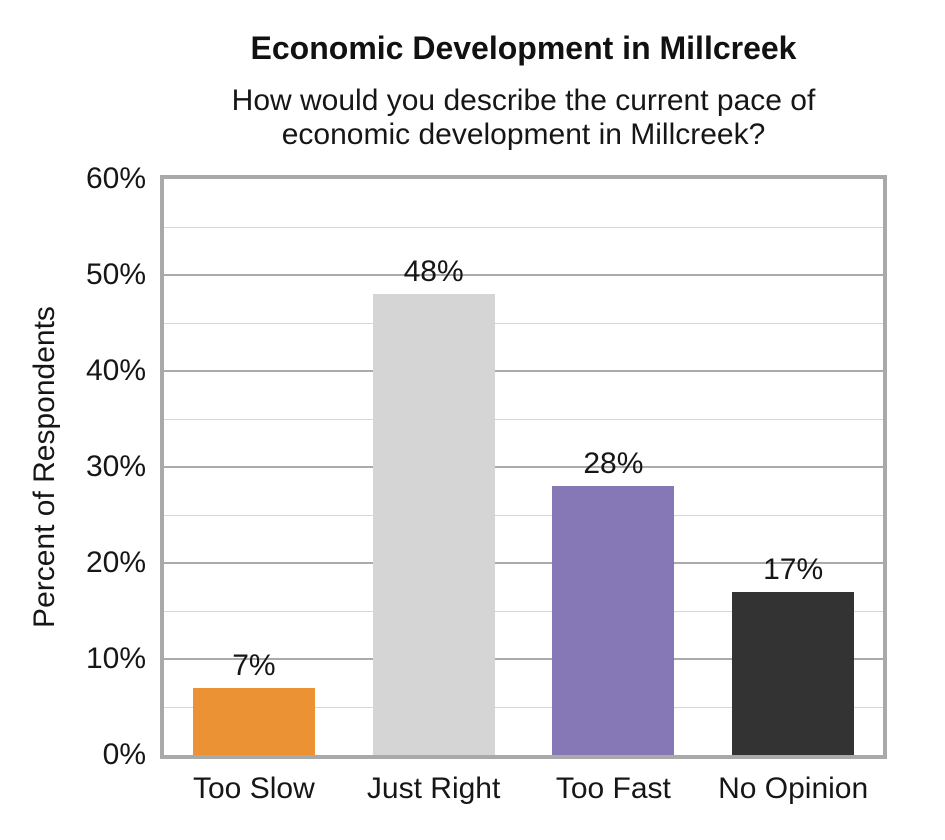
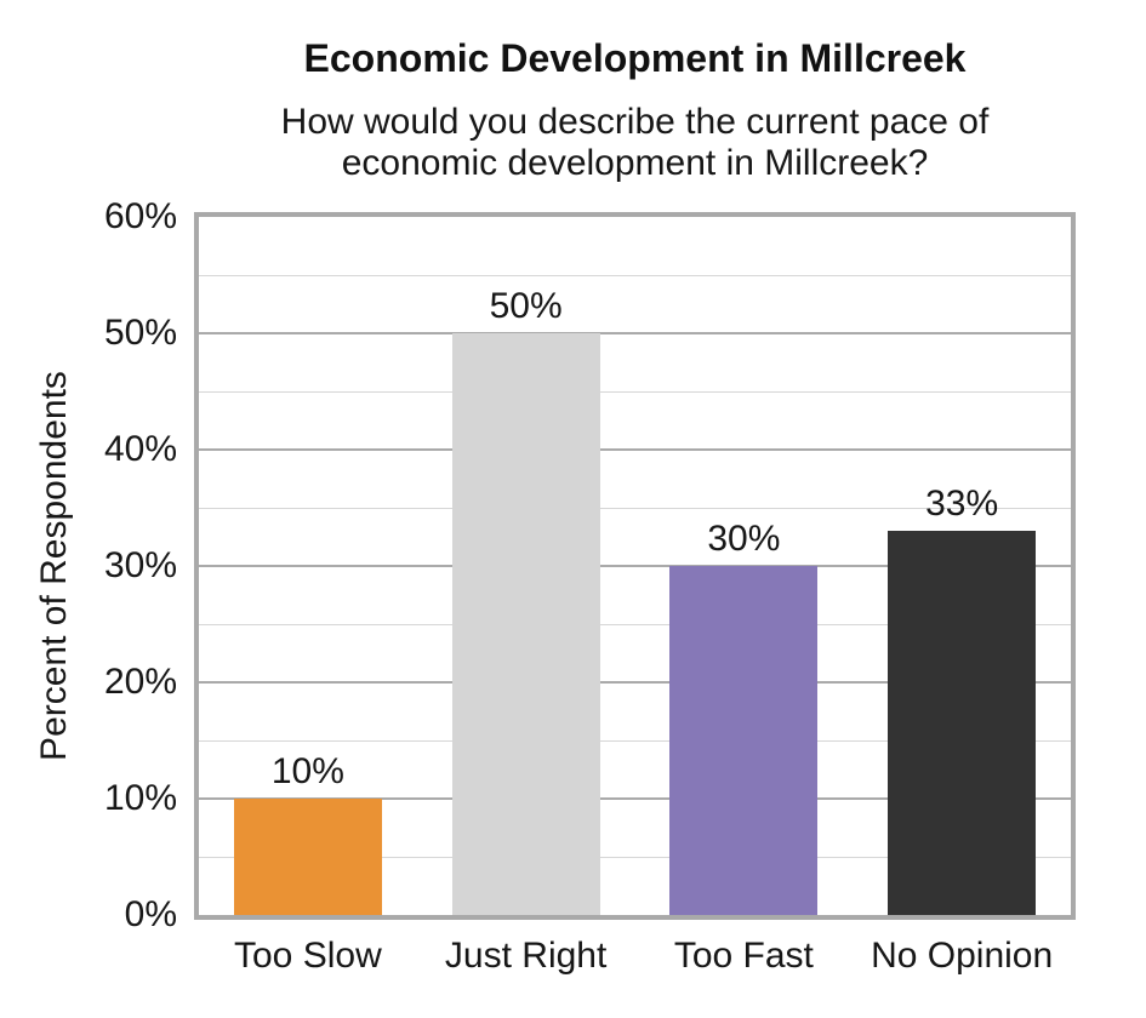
Too Slow: 7% -> 10%
Just Right: 48% -> 50%
Too Fast: 28% -> 30%
No Opinion: 17% -> 33%
